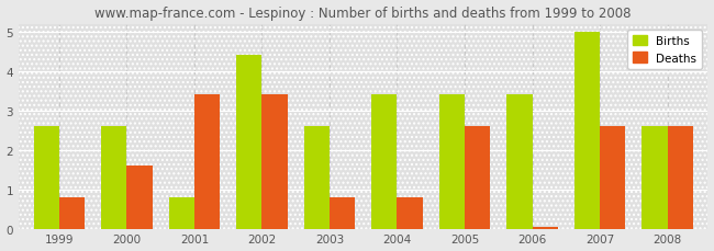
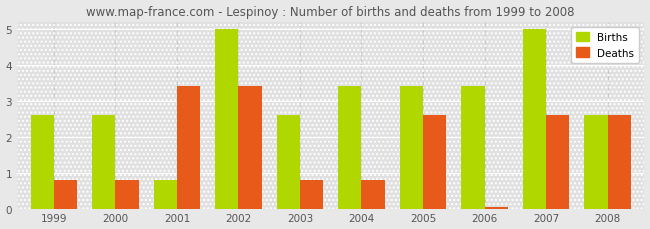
Deaths/2000: 1.60 -> 0.80
Births/2002: 4.4 -> 5.0
